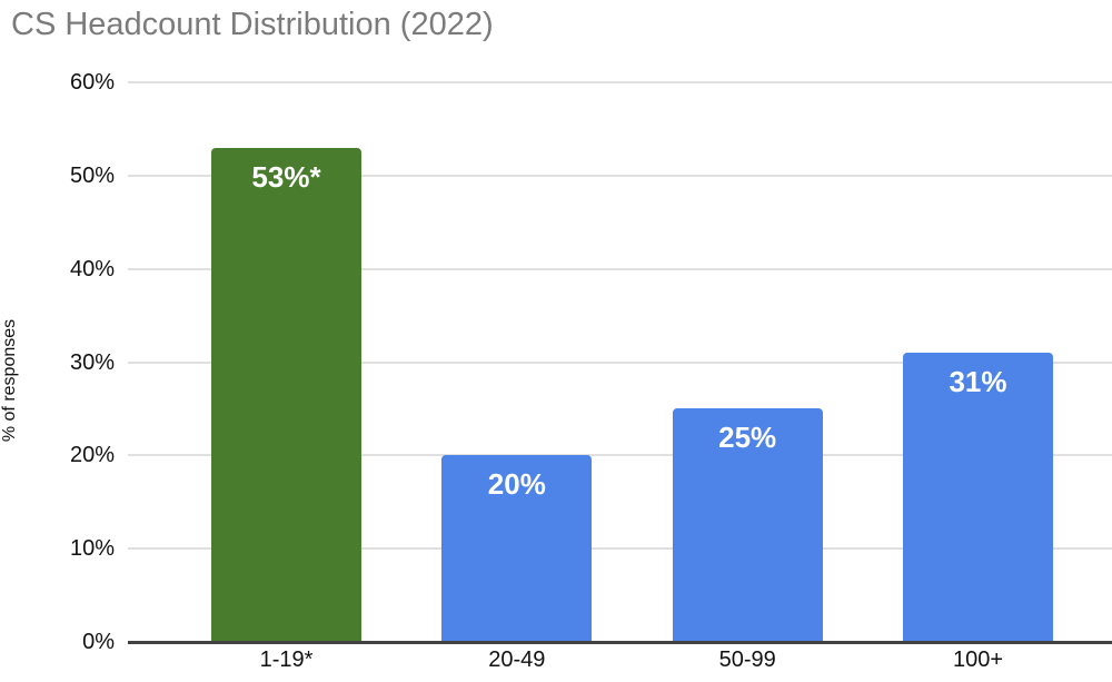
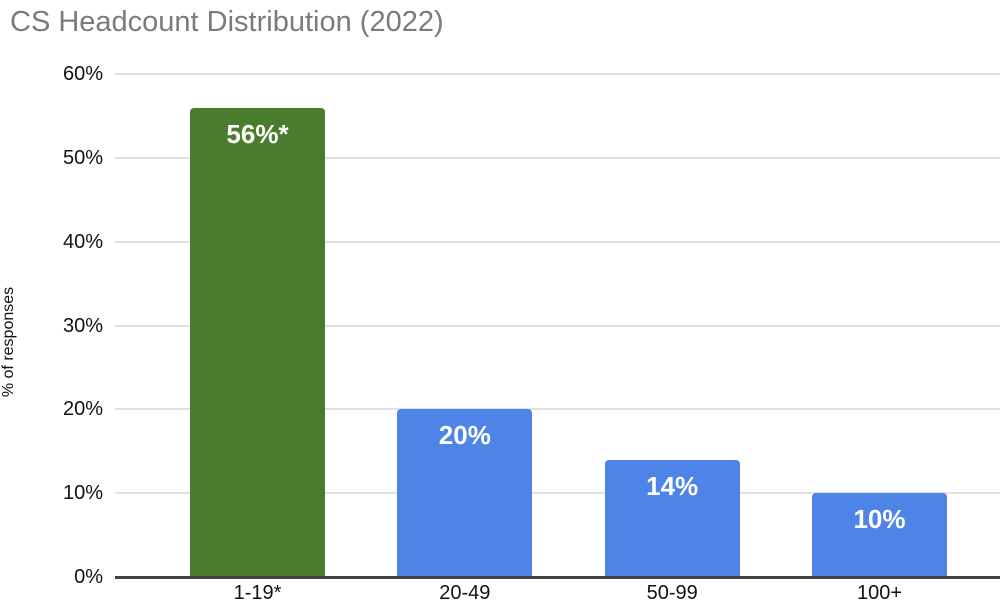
1-19*: 53 -> 56
50-99: 25% -> 14%
100+: 31% -> 10%
